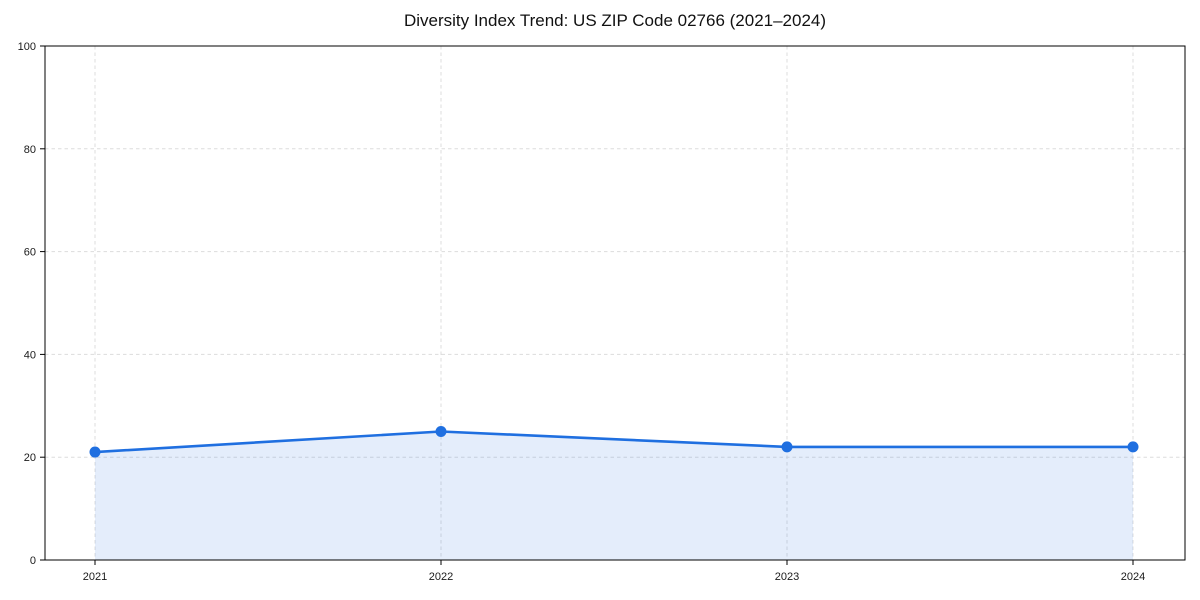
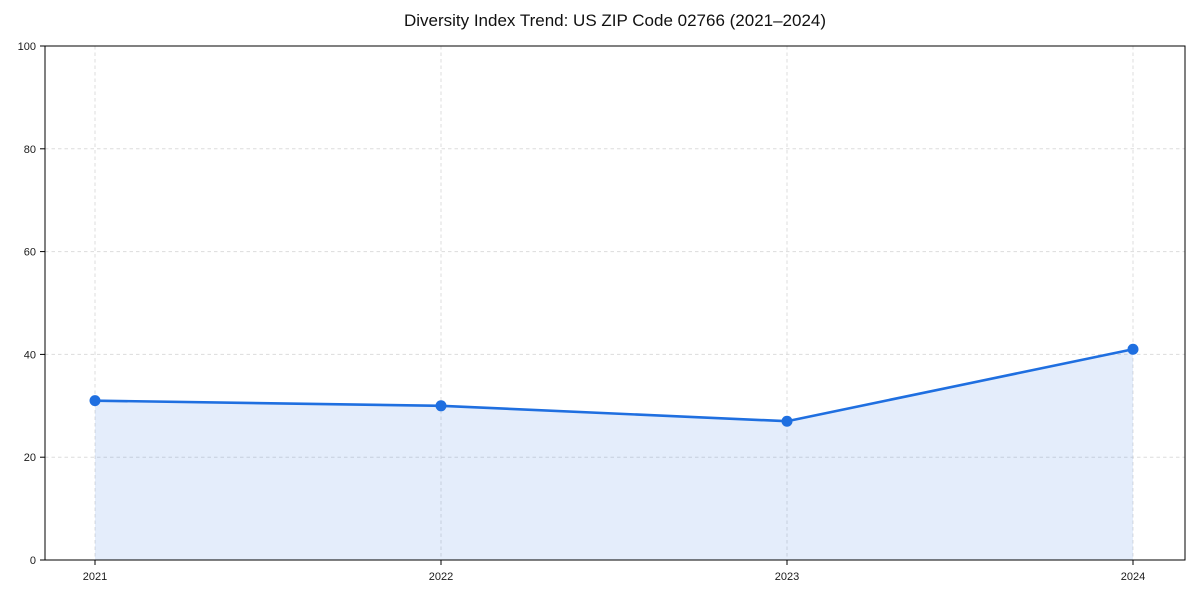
2021: 21 -> 31
2022: 25 -> 30
2023: 22 -> 27
2024: 22 -> 41
